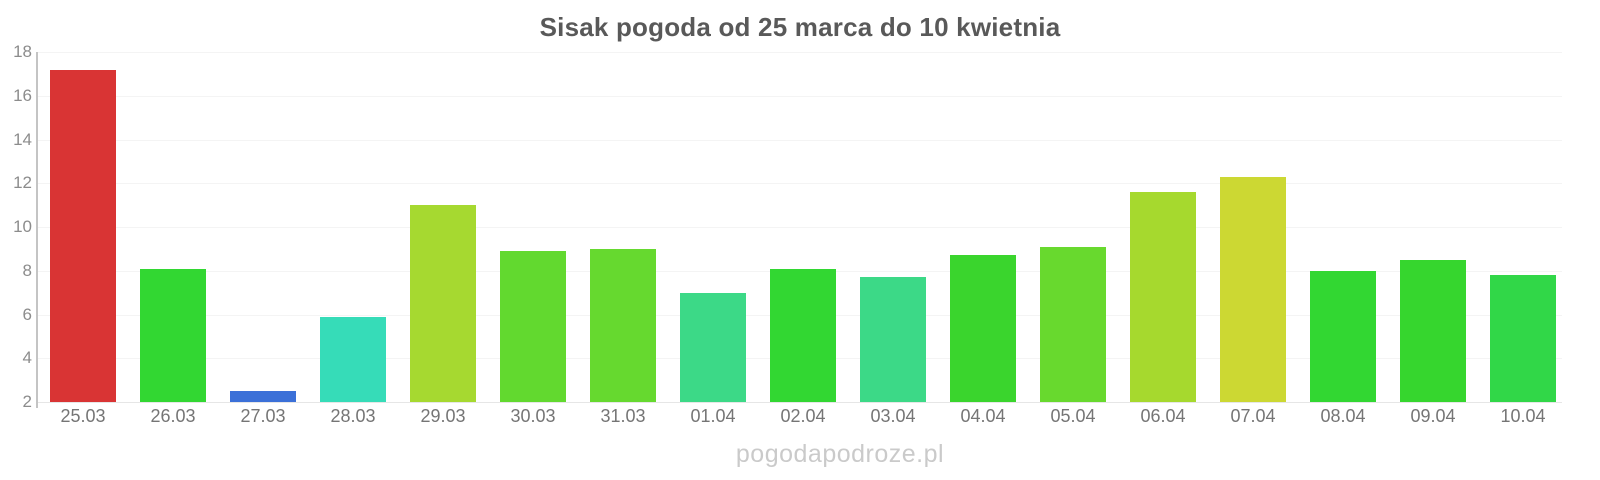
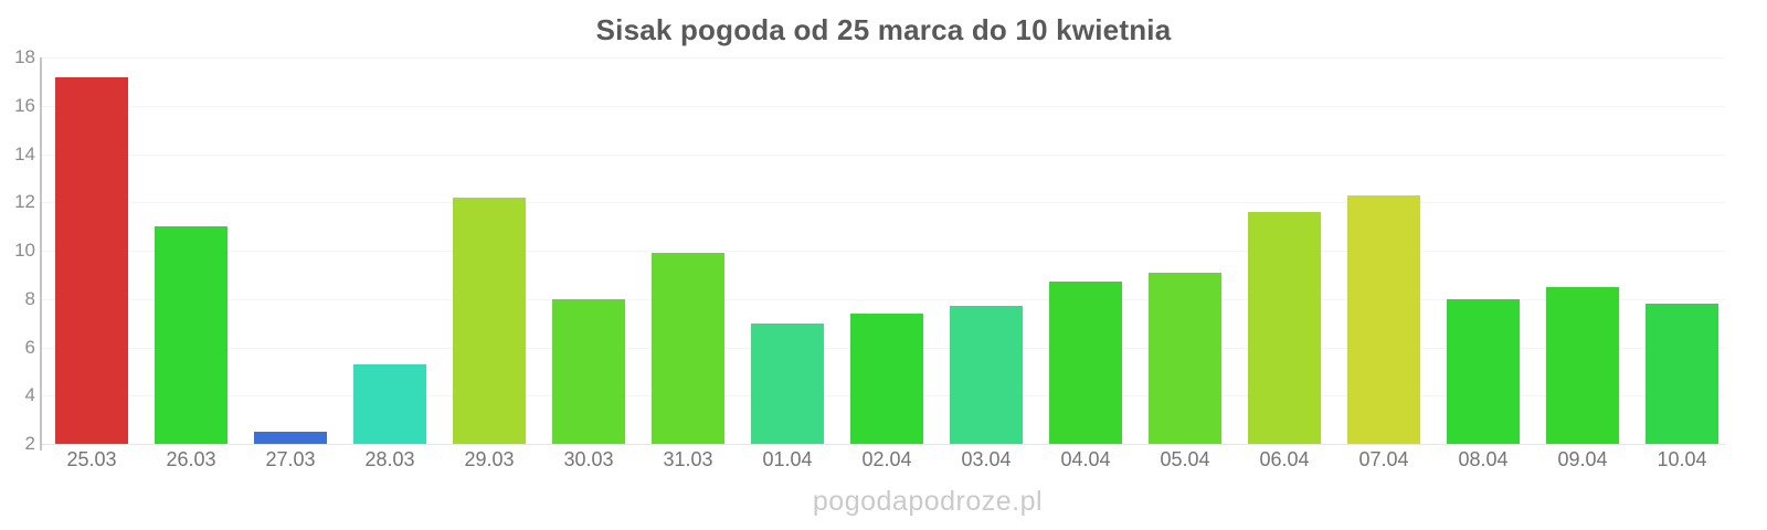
26.03: 8.1 -> 11.0
28.03: 5.9 -> 5.3
29.03: 11.0 -> 12.2
30.03: 8.9 -> 8.0
31.03: 9.0 -> 9.9
02.04: 8.1 -> 7.4
